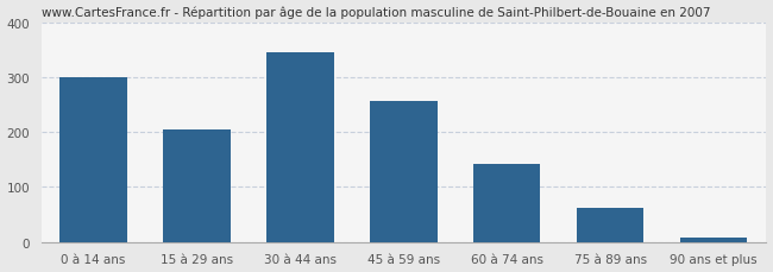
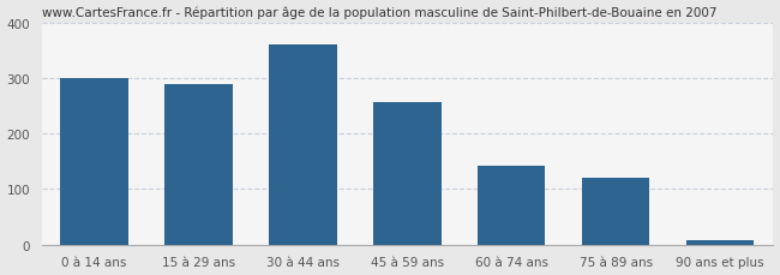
15 à 29 ans: 205 -> 290
30 à 44 ans: 345 -> 360
75 à 89 ans: 62 -> 120
